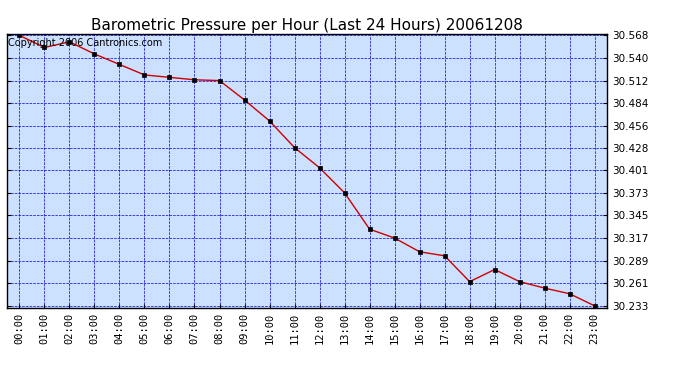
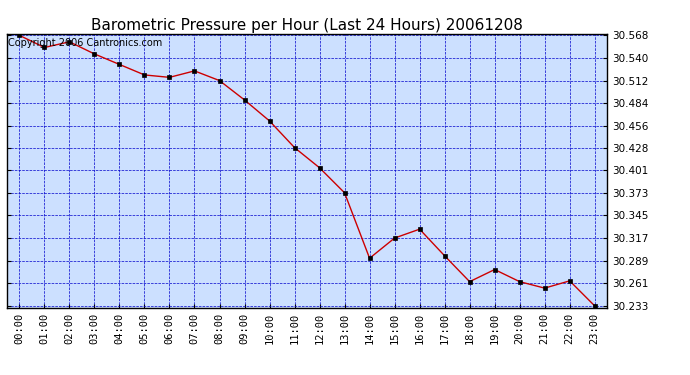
07:00: 30.513 -> 30.524
14:00: 30.328 -> 30.292
16:00: 30.300 -> 30.328
22:00: 30.248 -> 30.264
